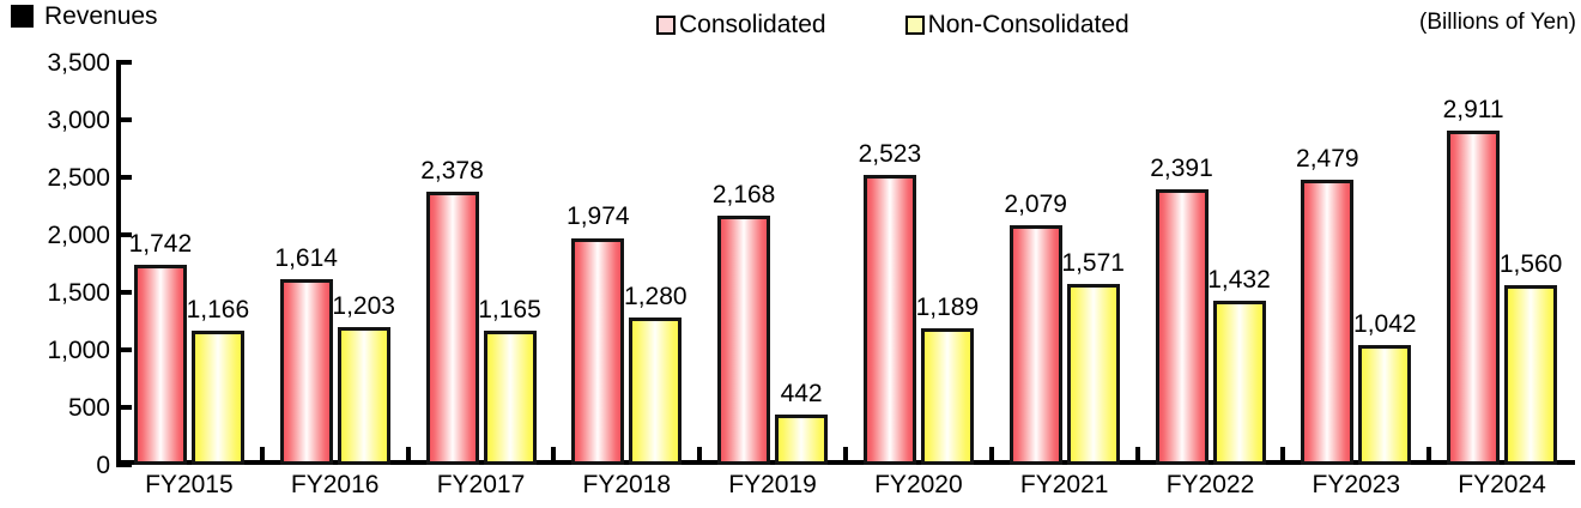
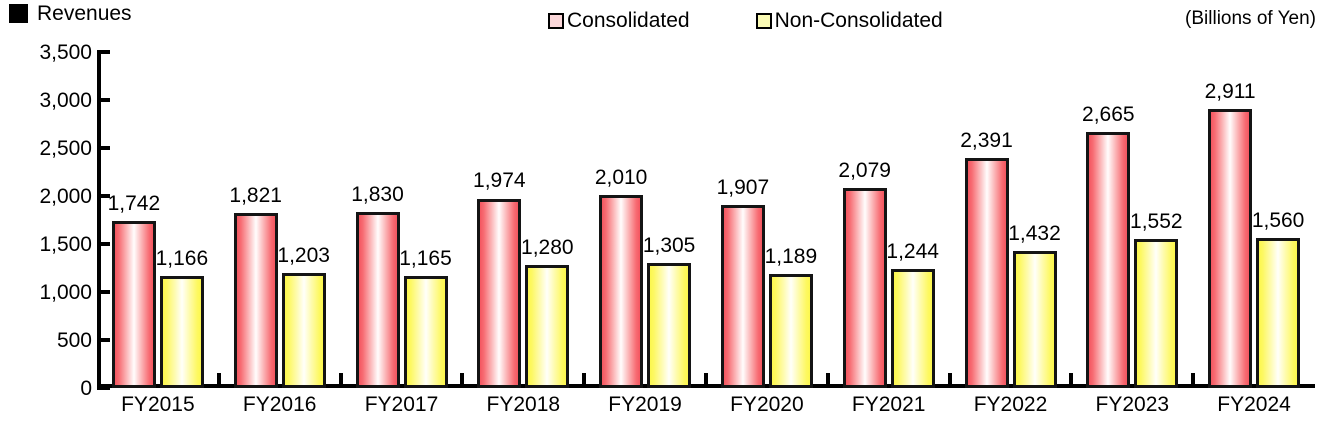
Consolidated/FY2016: 1,614 -> 1,821
Consolidated/FY2017: 2,378 -> 1,830
Consolidated/FY2019: 2,168 -> 2,010
Non-Consolidated/FY2019: 442 -> 1,305
Consolidated/FY2020: 2,523 -> 1,907
Non-Consolidated/FY2021: 1,571 -> 1,244
Consolidated/FY2023: 2,479 -> 2,665
Non-Consolidated/FY2023: 1,042 -> 1,552
